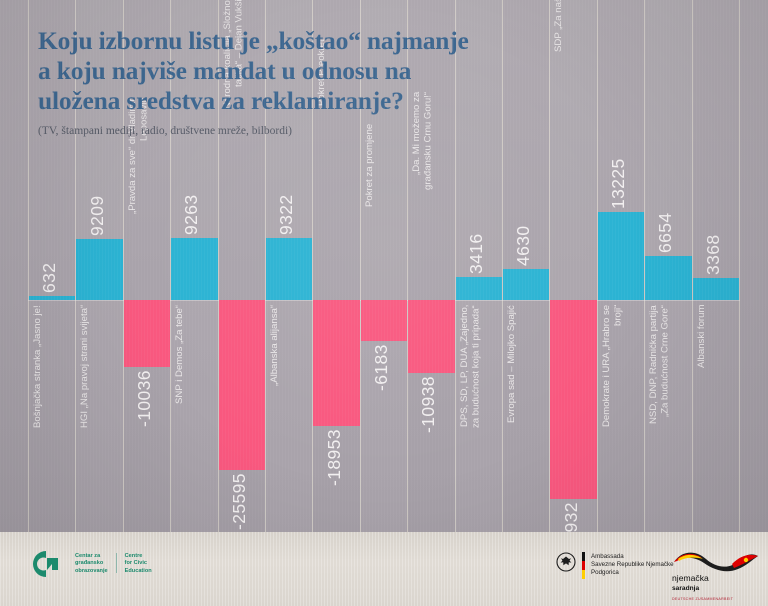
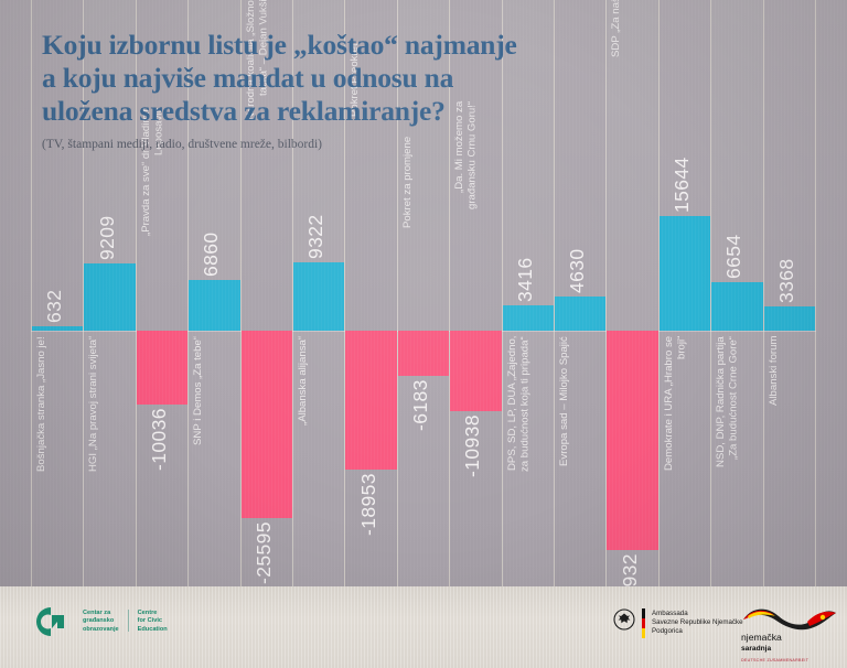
SNP i Demos „Za tebe“: 9263 -> 6860
Demokrate i URA „Hrabro se broji“: 13225 -> 15644
